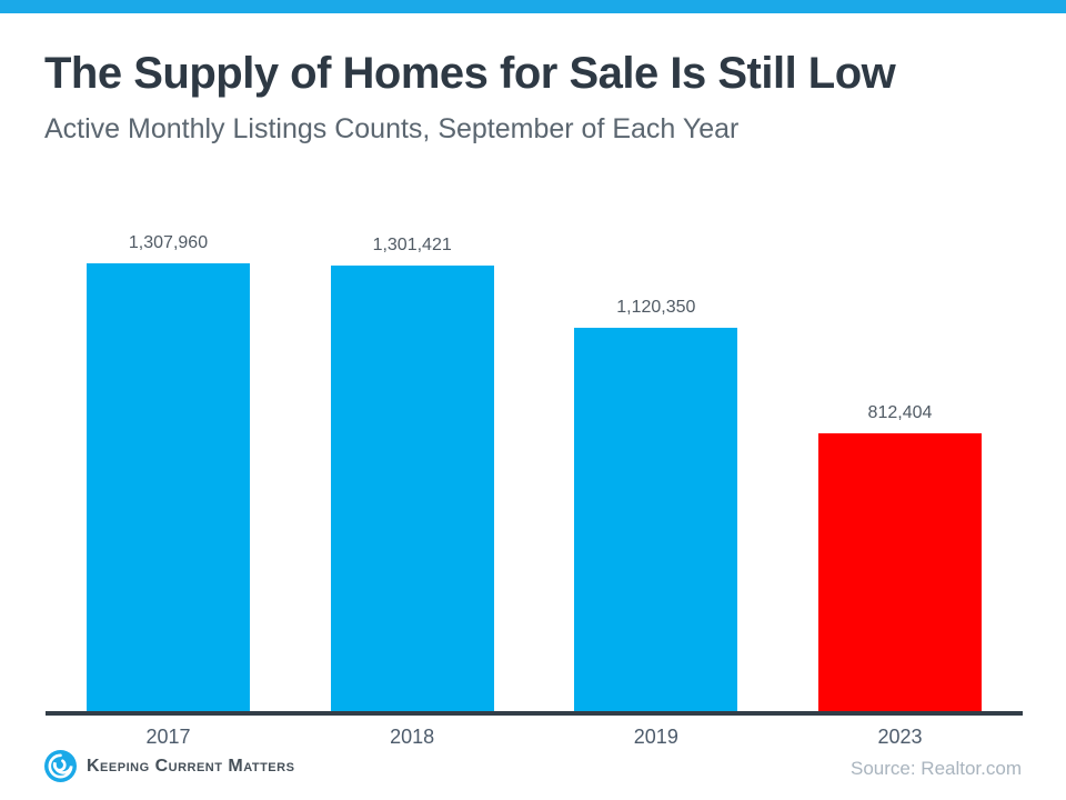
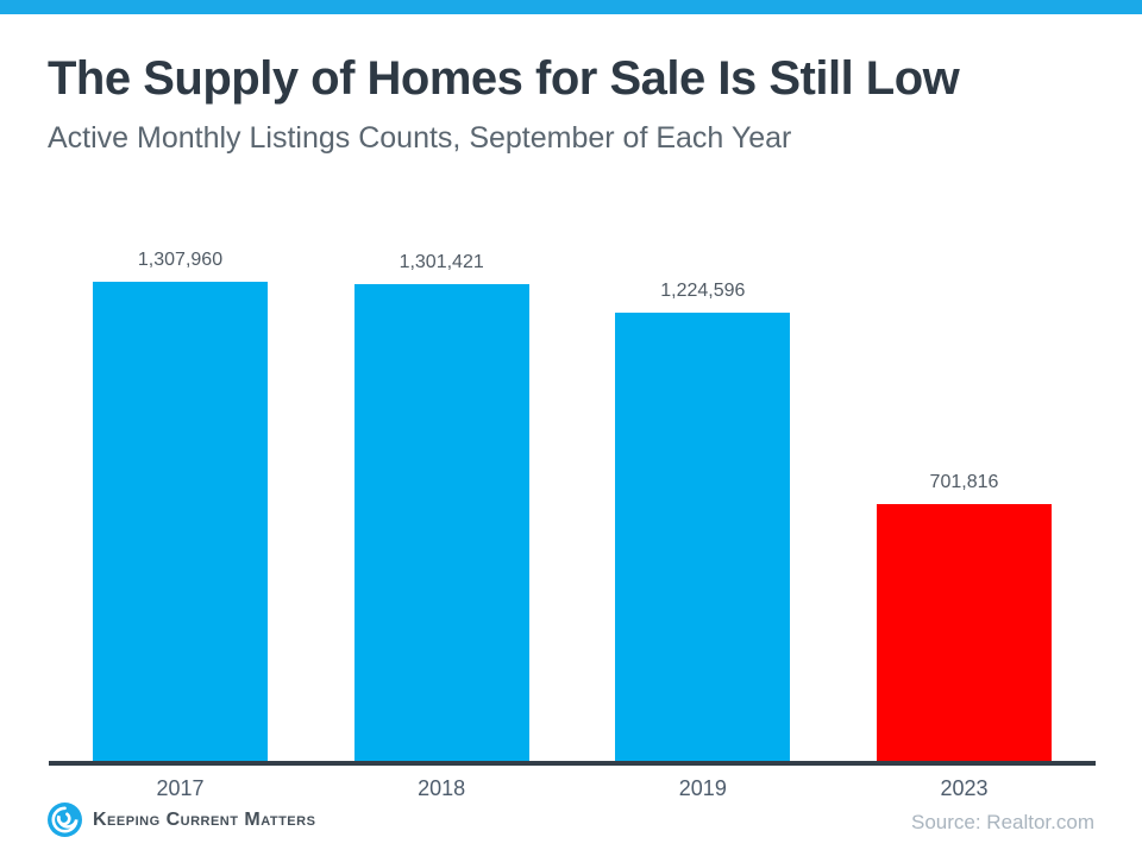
2019: 1,120,350 -> 1,224,596
2023: 812,404 -> 701,816
